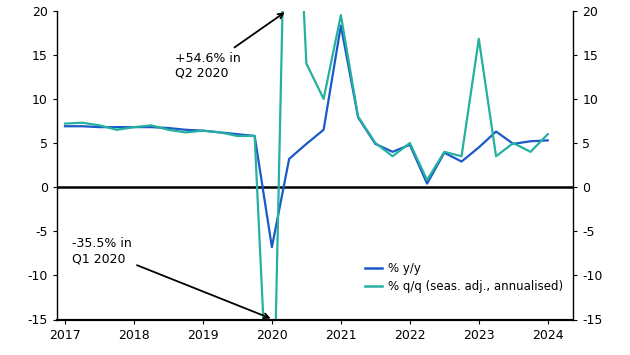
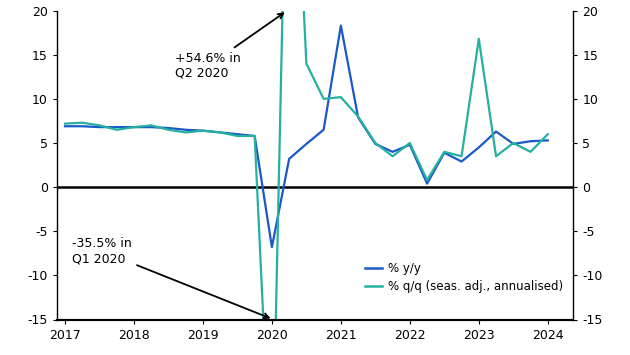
% q/q (seas. adj., annualised)/2021: 19.5 -> 10.2
